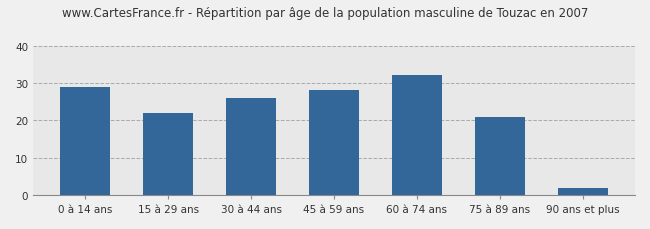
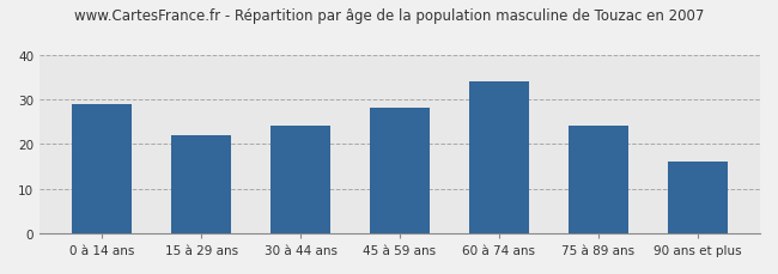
30 à 44 ans: 26 -> 24
60 à 74 ans: 32 -> 34
75 à 89 ans: 21 -> 24
90 ans et plus: 2 -> 16
